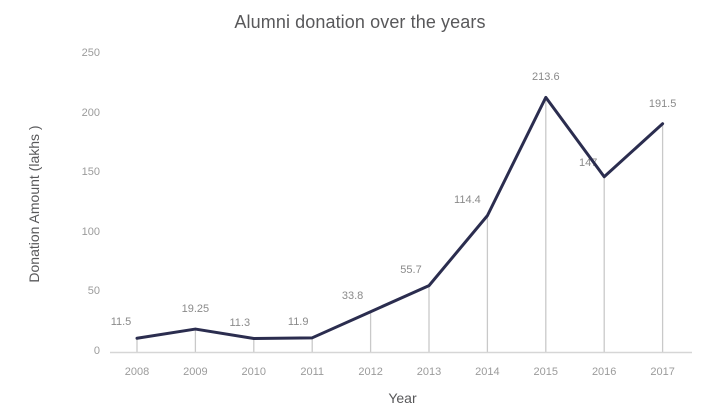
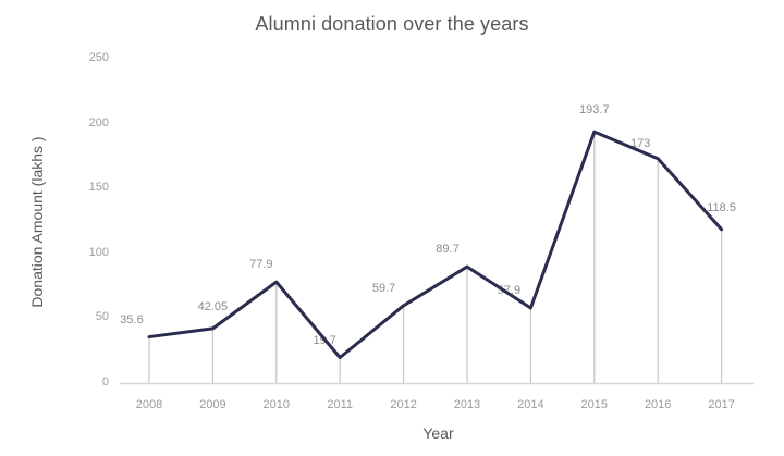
2008: 11.5 -> 35.6
2009: 19.25 -> 42.05
2010: 11.3 -> 77.9
2011: 11.9 -> 19.7
2012: 33.8 -> 59.7
2013: 55.7 -> 89.7
2014: 114.4 -> 57.9
2015: 213.6 -> 193.7
2016: 147 -> 173
2017: 191.5 -> 118.5
